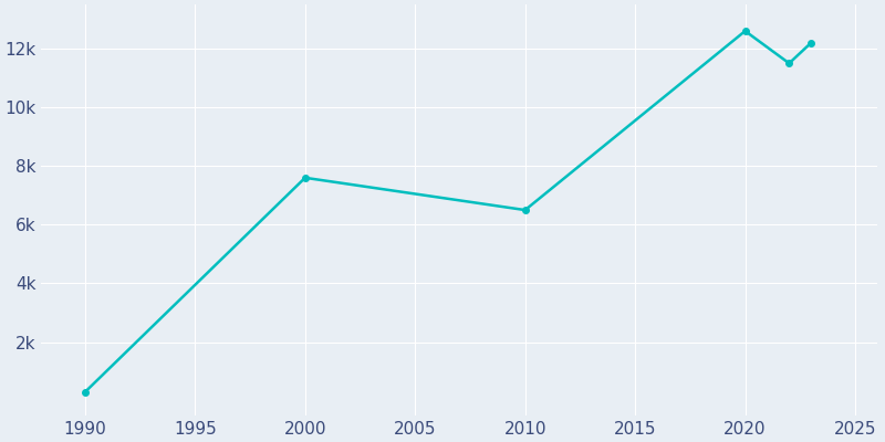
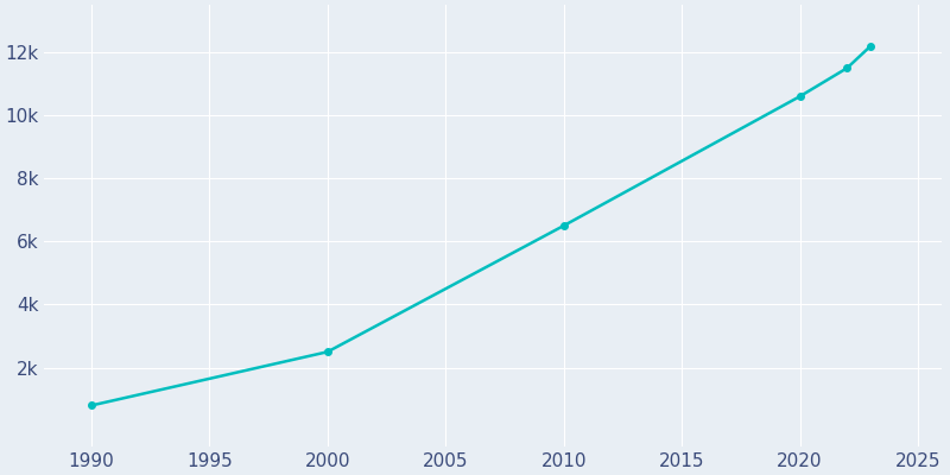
1990: 0.3k -> 0.8k
2000: 7.6k -> 2.5k
2020: 12.6k -> 10.6k
